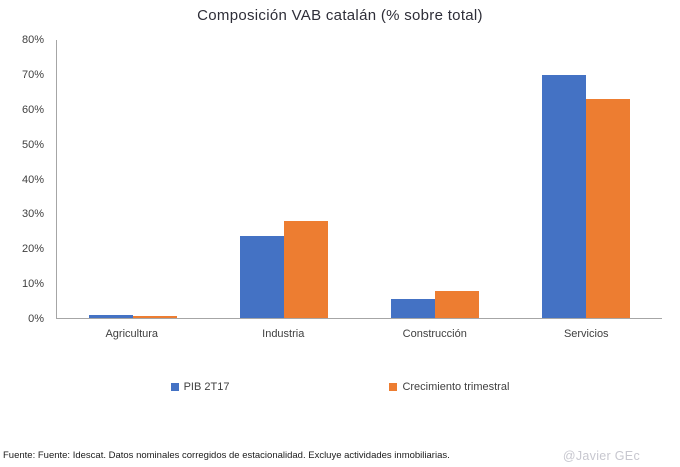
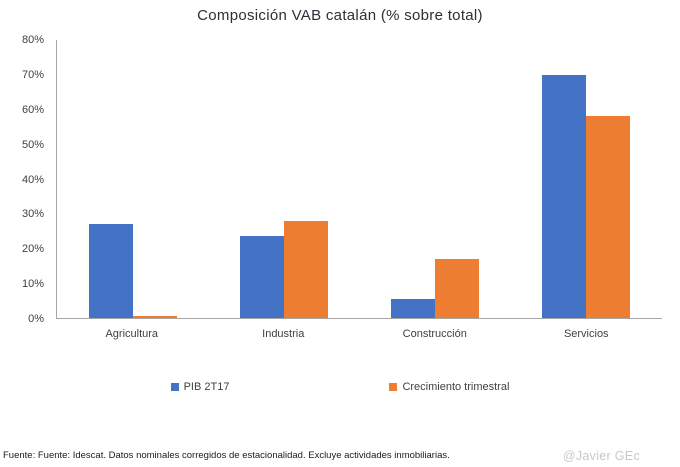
PIB 2T17/Agricultura: 1% -> 27%
Crecimiento trimestral/Construcción: 8% -> 17%
Crecimiento trimestral/Servicios: 63% -> 58%
